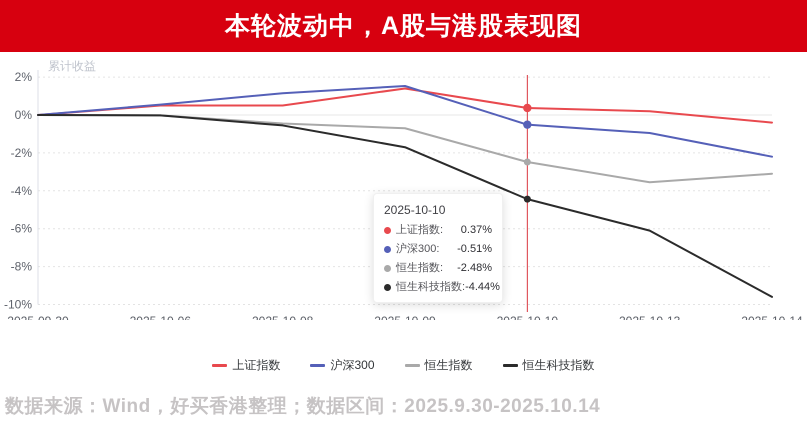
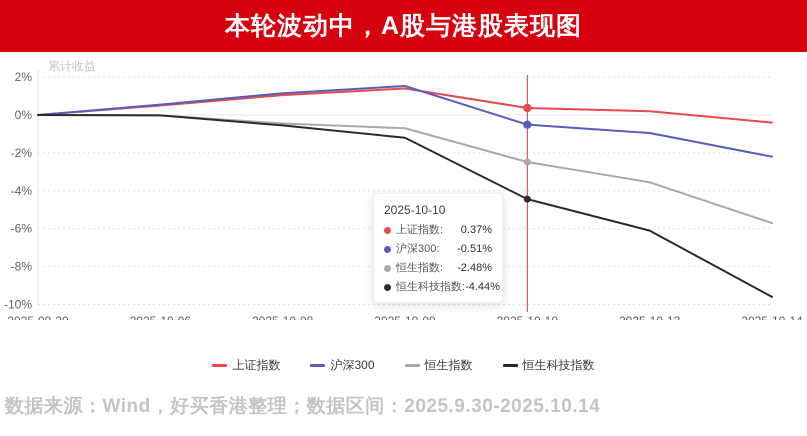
上证指数/2025-10-08: 0.5% -> 1.1%
恒生科技指数/2025-10-09: -1.7% -> -1.2%
恒生指数/2025-10-14: -3.1% -> -5.7%
